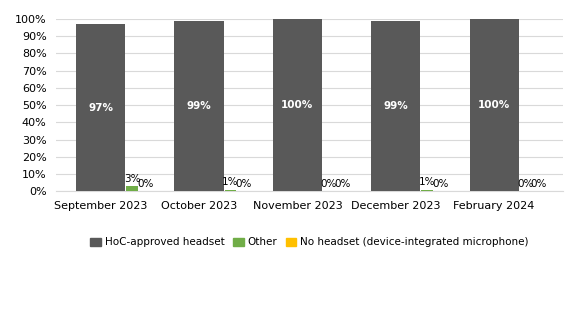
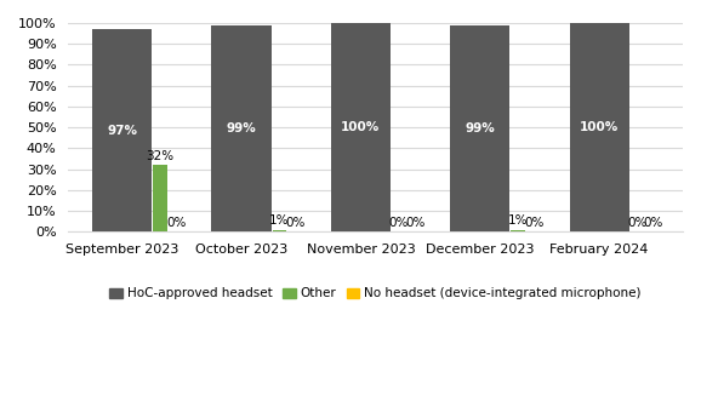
Other/September 2023: 3% -> 32%
